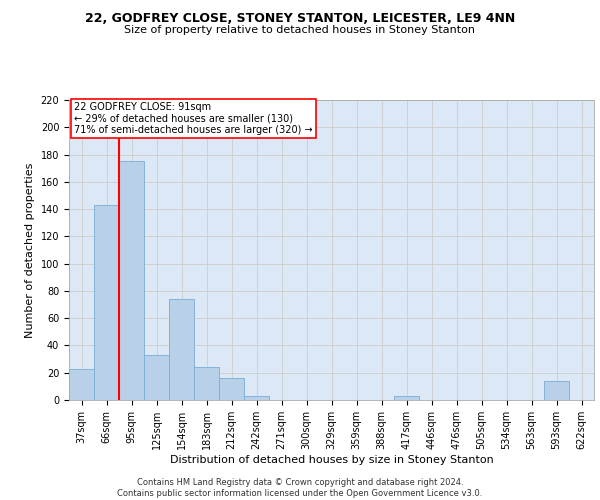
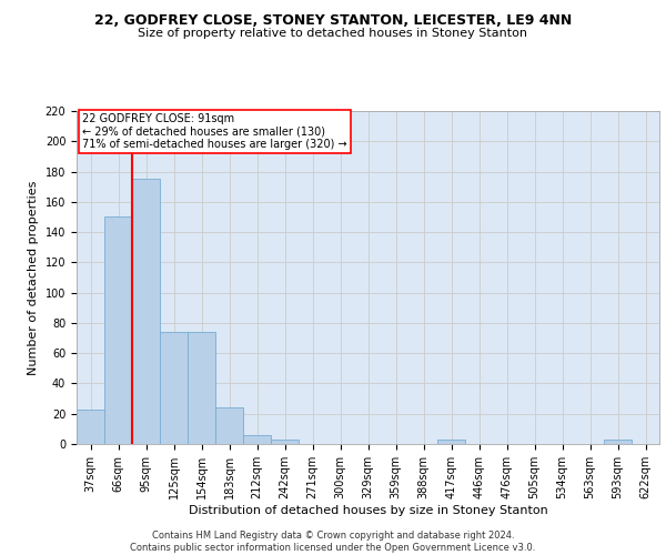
66sqm: 143 -> 150
125sqm: 33 -> 74
212sqm: 16 -> 6
593sqm: 14 -> 3
